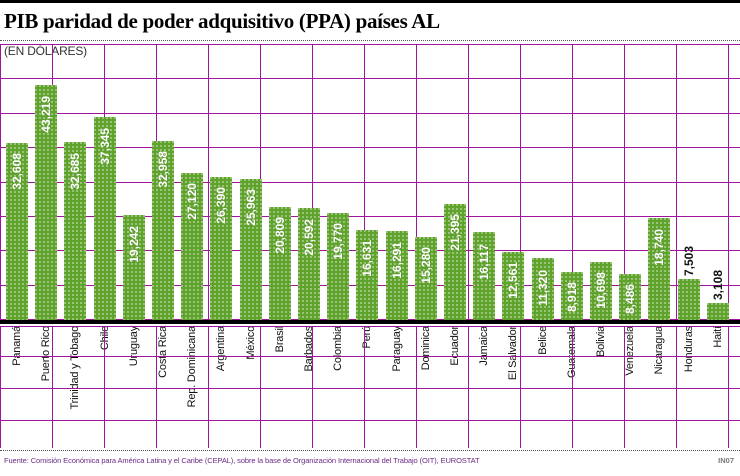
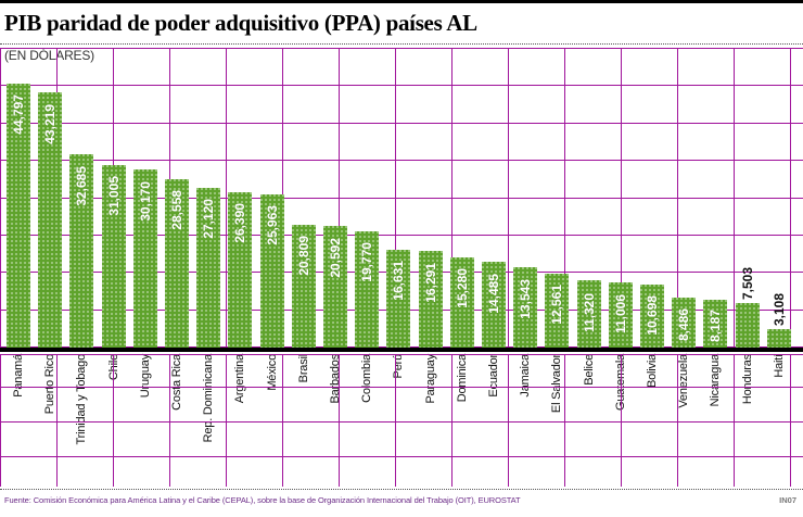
Panamá: 32,608 -> 44,797
Chile: 37,345 -> 31,005
Uruguay: 19,242 -> 30,170
Costa Rica: 32,958 -> 28,558
Ecuador: 21,395 -> 14,485
Jamaica: 16,117 -> 13,543
Guatemala: 8,918 -> 11,006
Nicaragua: 18,740 -> 8,187
